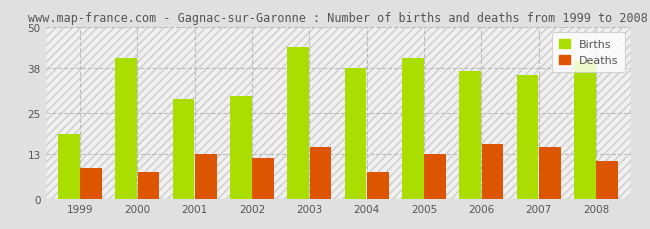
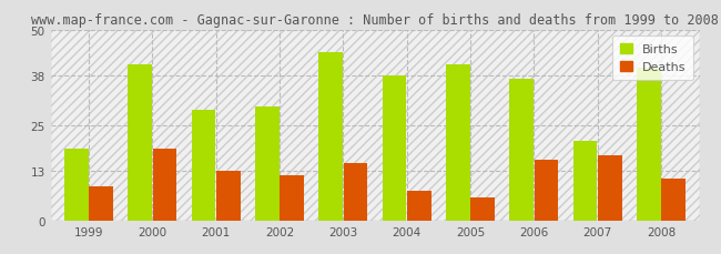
Deaths/2000: 8 -> 19
Deaths/2005: 13 -> 6
Births/2007: 36 -> 21
Deaths/2007: 15 -> 17
